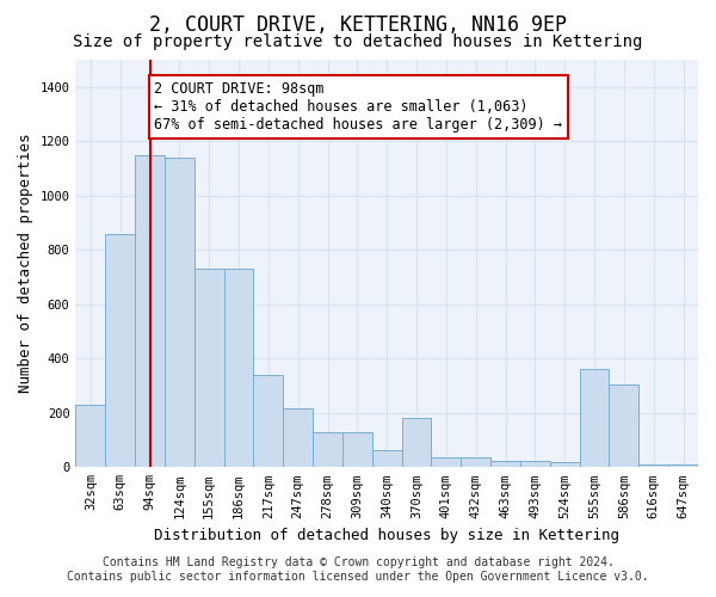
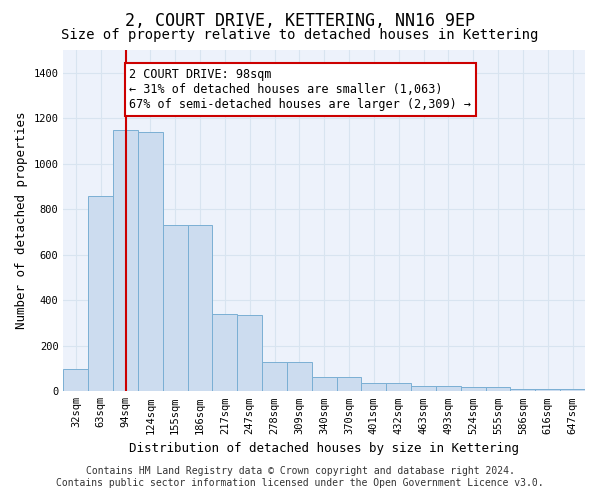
32sqm: 230 -> 100
247sqm: 215 -> 335
370sqm: 180 -> 65
555sqm: 360 -> 20
586sqm: 305 -> 10
